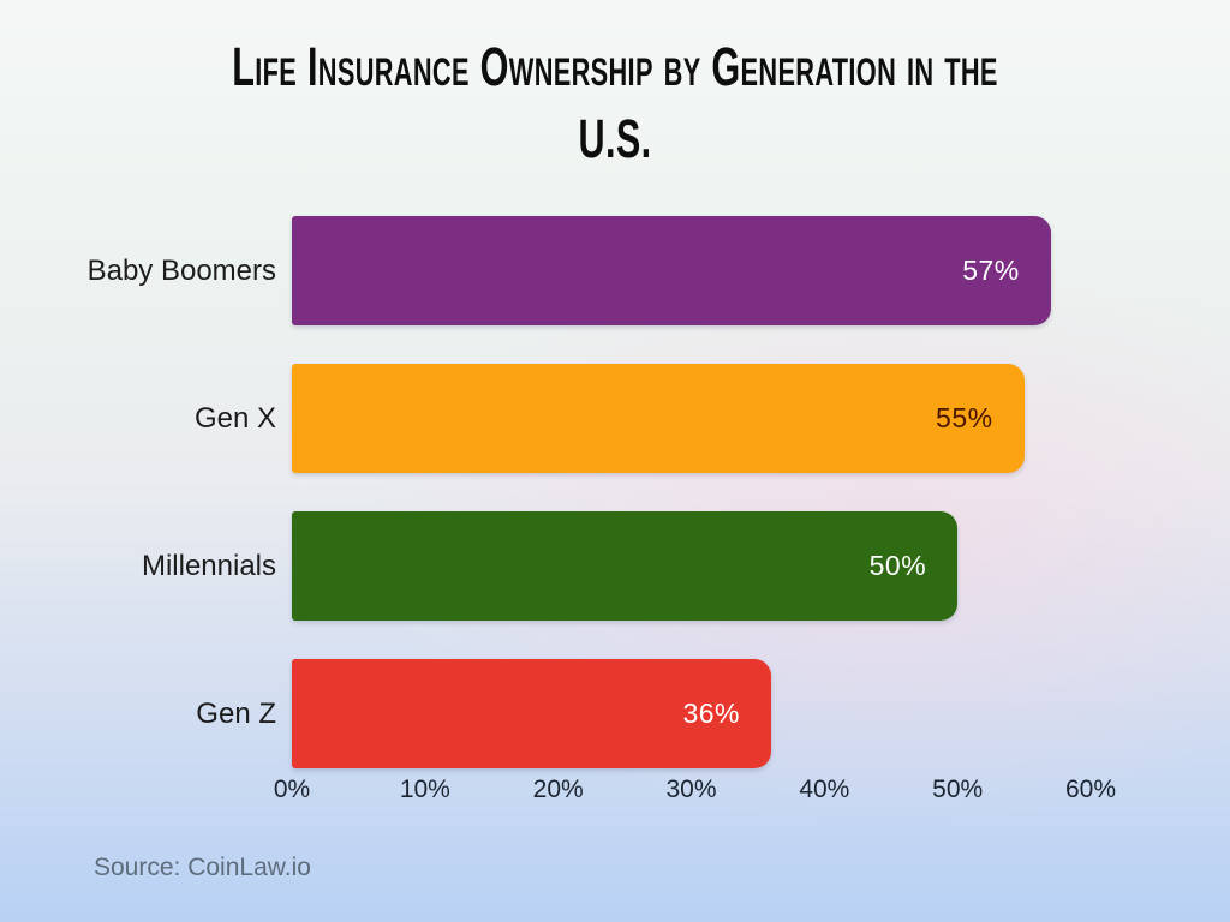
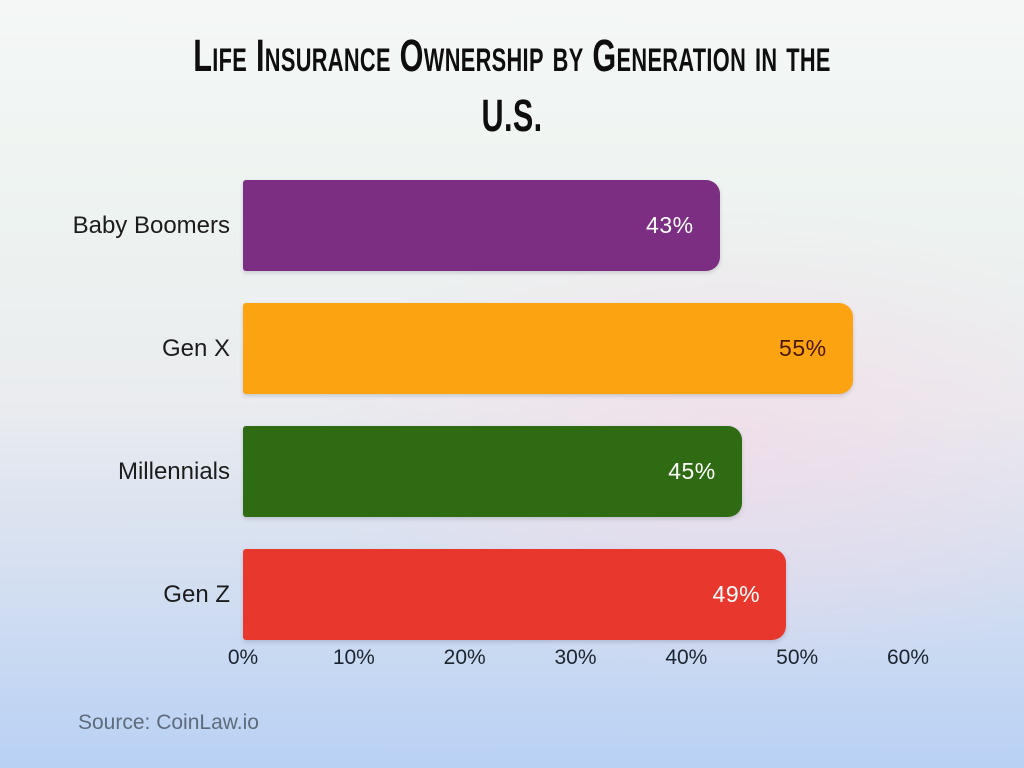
Baby Boomers: 57% -> 43%
Millennials: 50% -> 45%
Gen Z: 36% -> 49%
